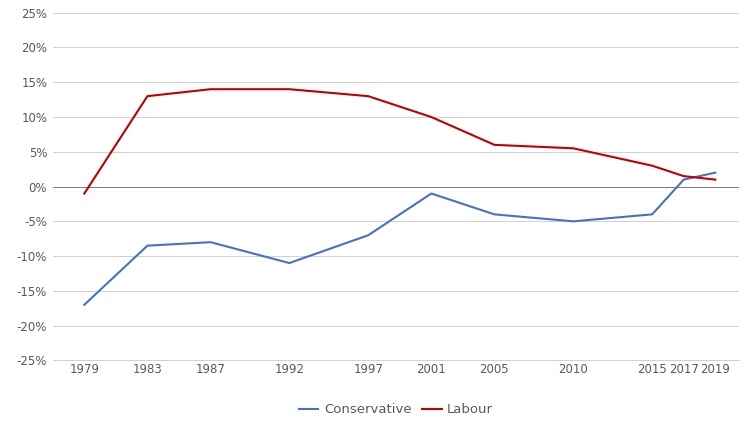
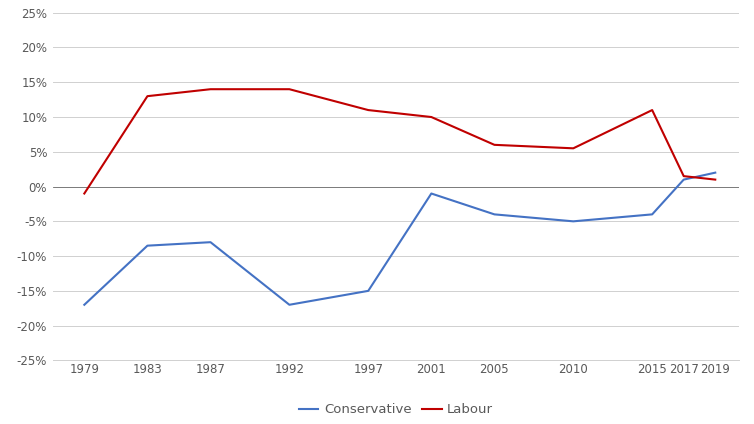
Conservative/1992: -11.0% -> -17.0%
Conservative/1997: -7.0% -> -15.0%
Labour/1997: 13.0% -> 11.0%
Labour/2015: 3.0% -> 11.0%
